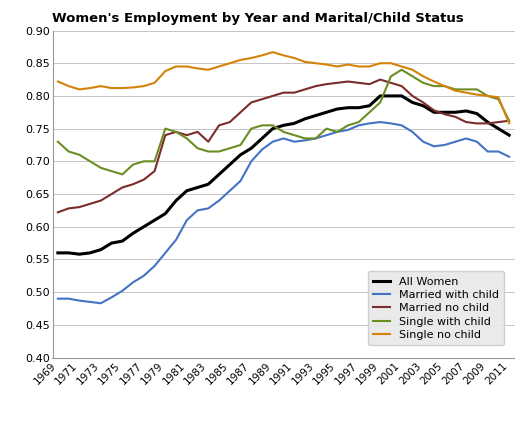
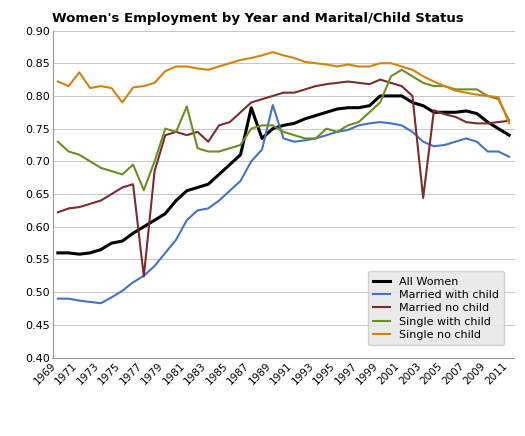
Single no child/1971: 0.810 -> 0.836
Single no child/1975: 0.812 -> 0.790
Married no child/1977: 0.672 -> 0.524
Single with child/1977: 0.700 -> 0.656
Single with child/1981: 0.735 -> 0.784
All Women/1987: 0.720 -> 0.782
Married with child/1989: 0.730 -> 0.786
Married no child/2003: 0.790 -> 0.644
